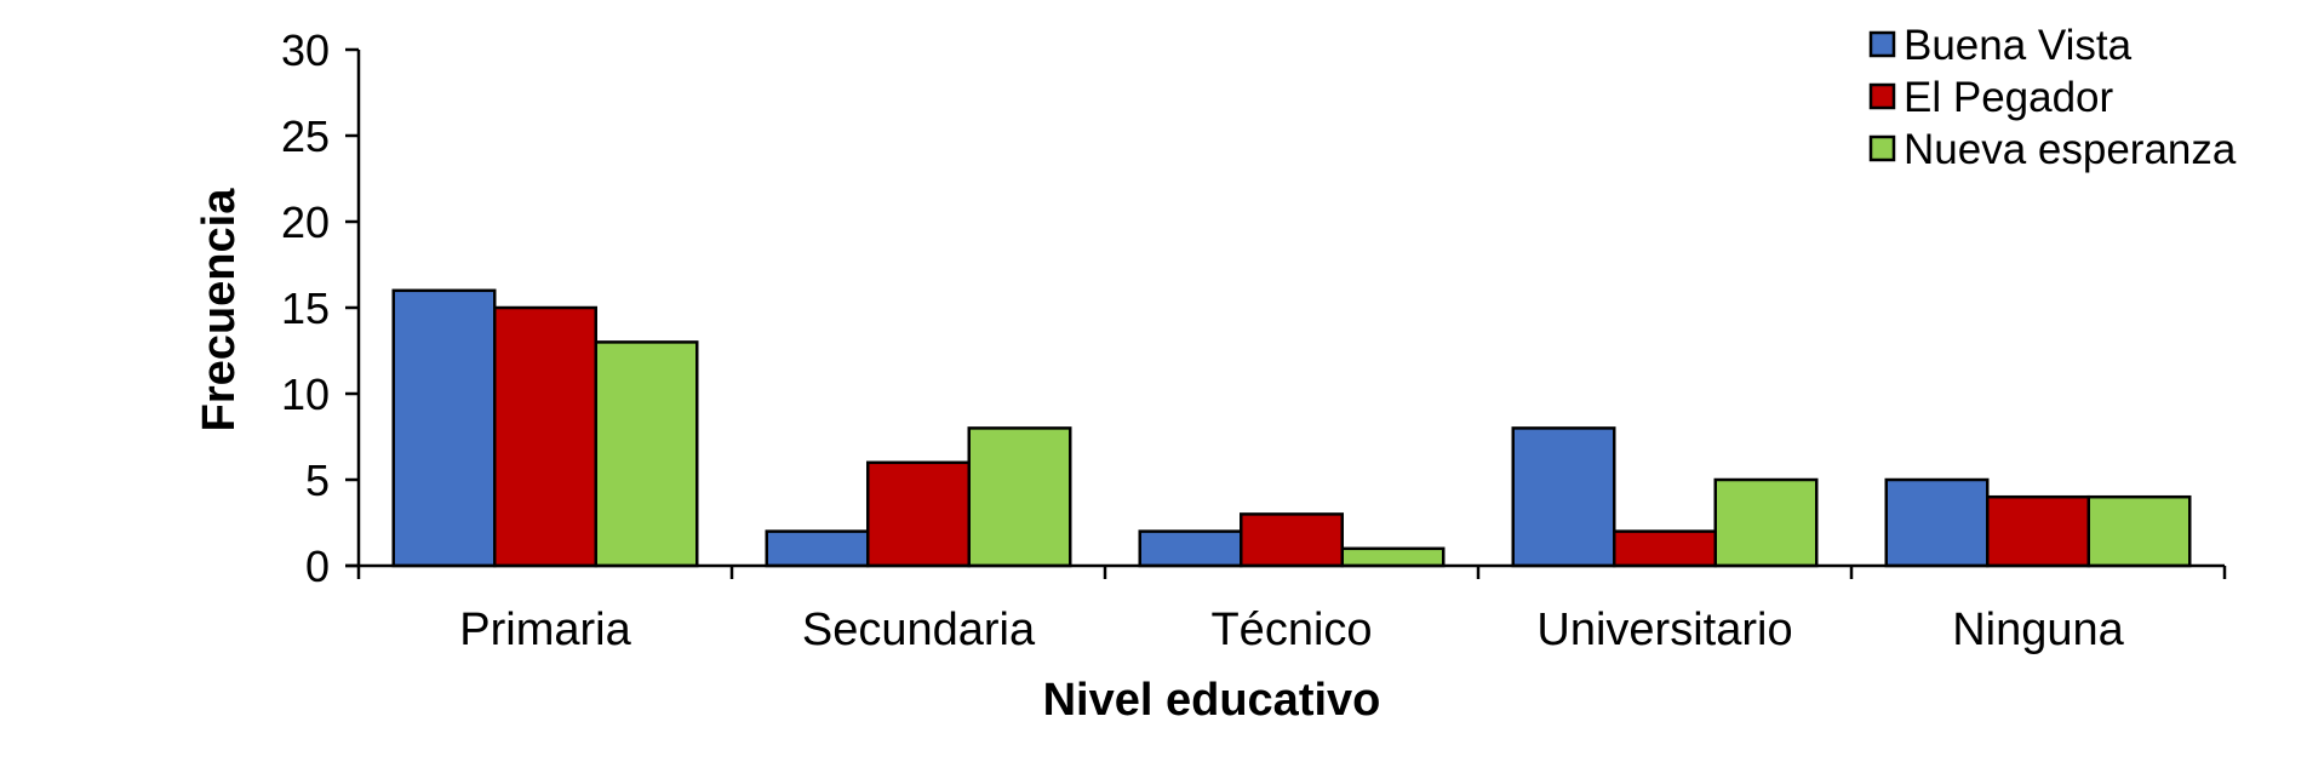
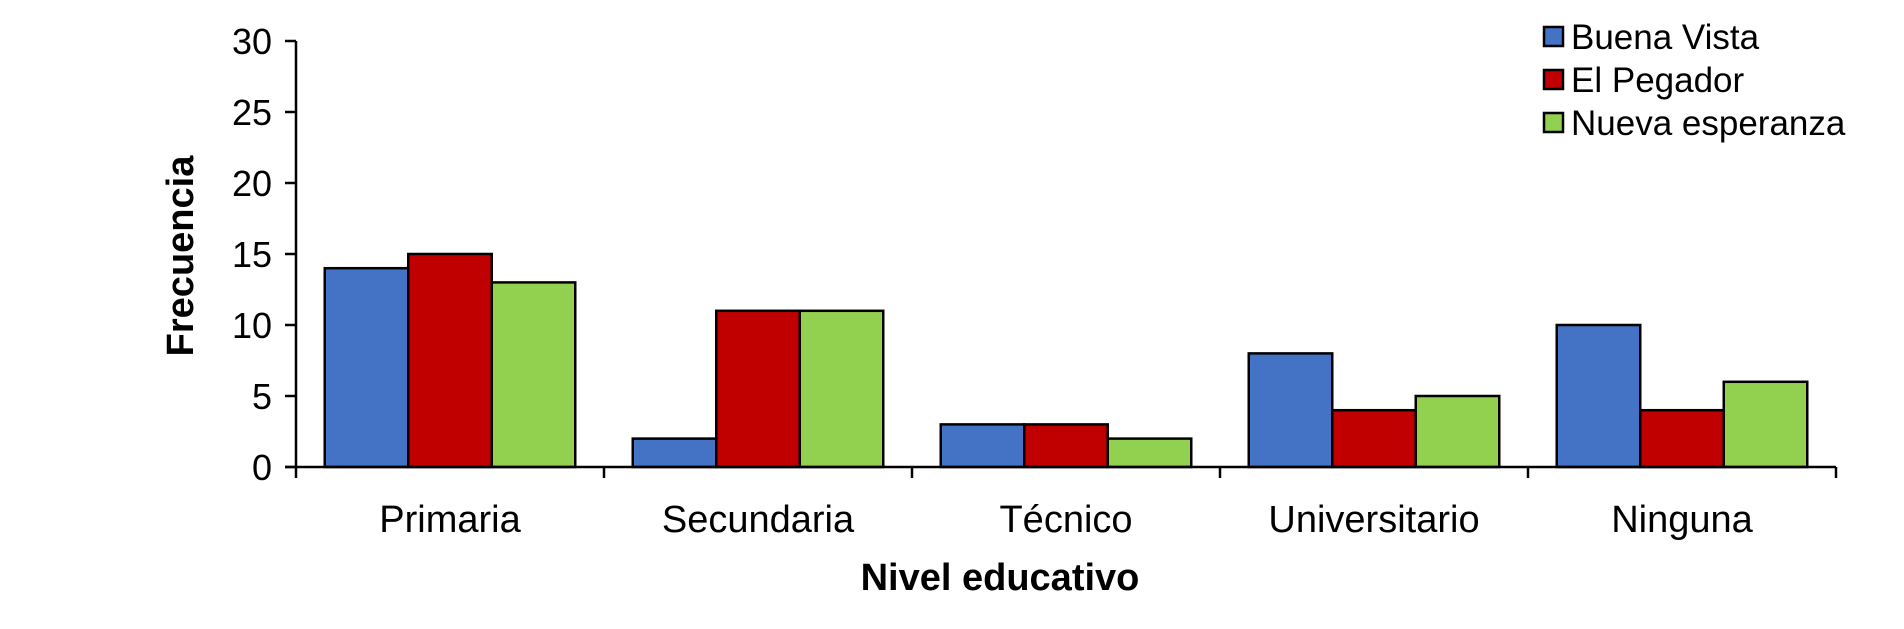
Buena Vista/Primaria: 16 -> 14
El Pegador/Secundaria: 6 -> 11
Nueva esperanza/Secundaria: 8 -> 11
Buena Vista/Técnico: 2 -> 3
Nueva esperanza/Técnico: 1 -> 2
El Pegador/Universitario: 2 -> 4
Buena Vista/Ninguna: 5 -> 10
Nueva esperanza/Ninguna: 4 -> 6
